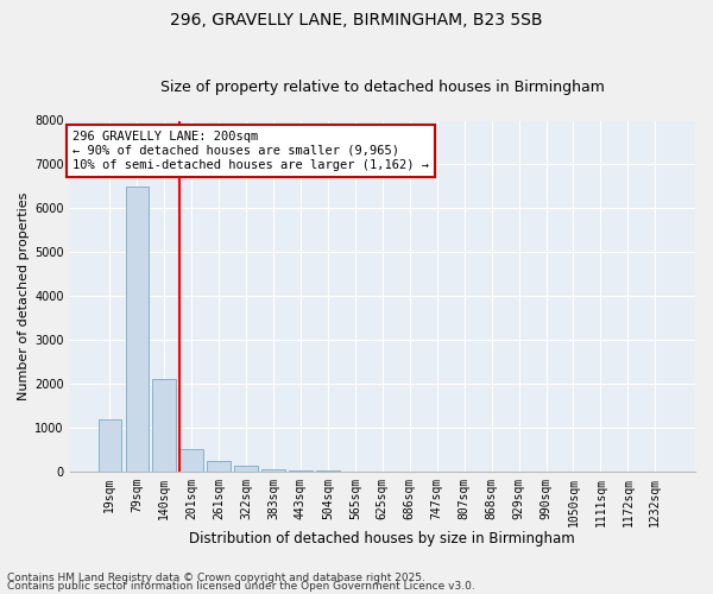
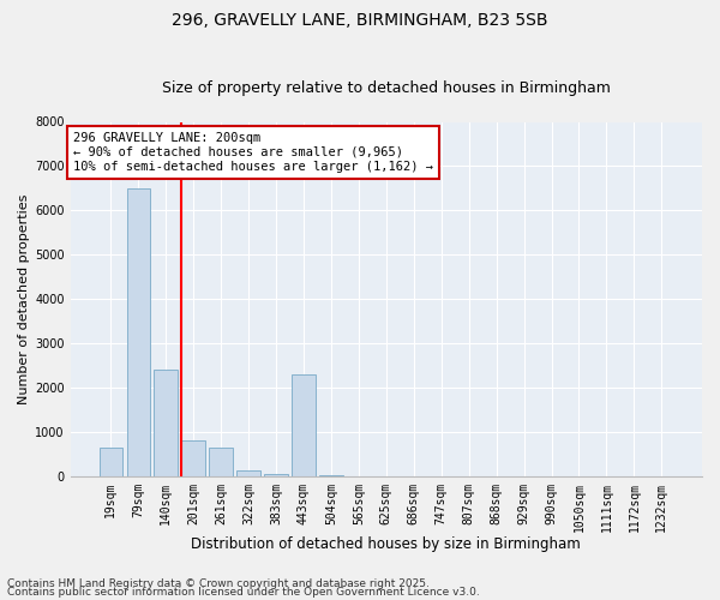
19sqm: 1200 -> 650
140sqm: 2100 -> 2400
201sqm: 500 -> 800
261sqm: 250 -> 650
443sqm: 20 -> 2300
